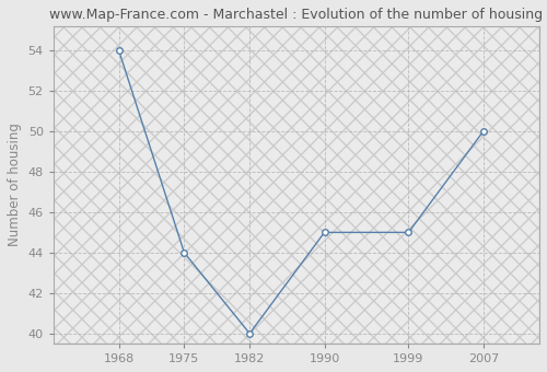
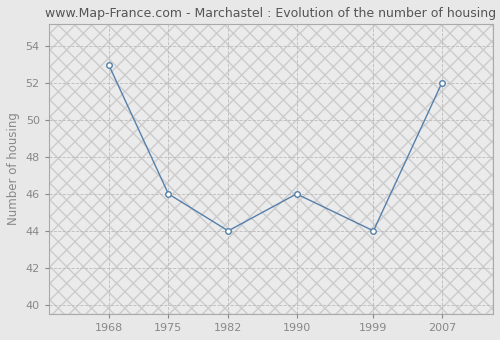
1968: 54 -> 53
1975: 44 -> 46
1982: 40 -> 44
1990: 45 -> 46
1999: 45 -> 44
2007: 50 -> 52
